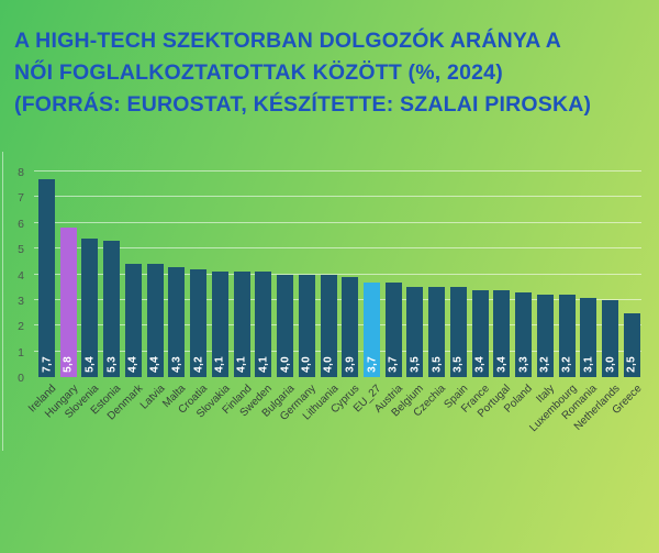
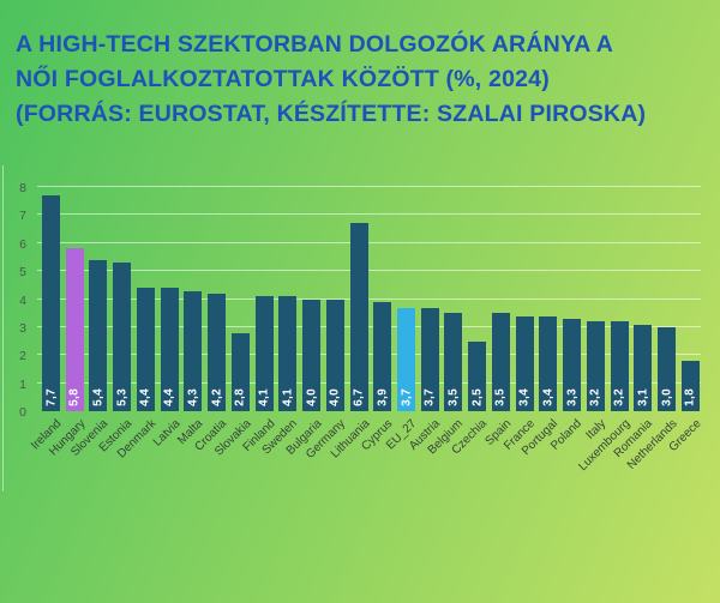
Slovakia: 4,1 -> 2,8
Lithuania: 4,0 -> 6,7
Czechia: 3,5 -> 2,5
Greece: 2,5 -> 1,8
